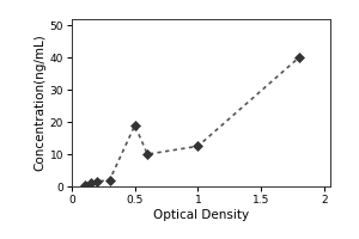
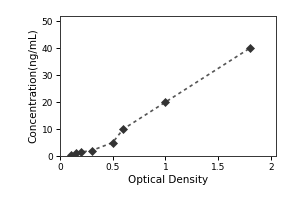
0.5: 19.0 -> 5.0
1: 12.5 -> 20.0
